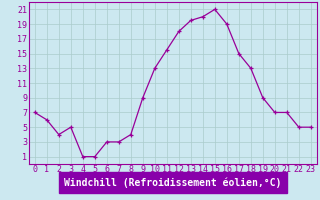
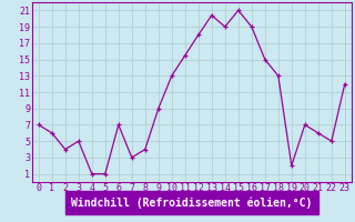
6: 3.0 -> 7.0
13: 19.5 -> 20.4
14: 20.0 -> 19.0
19: 9.0 -> 2.0
21: 7.0 -> 6.0
23: 5.0 -> 12.0
